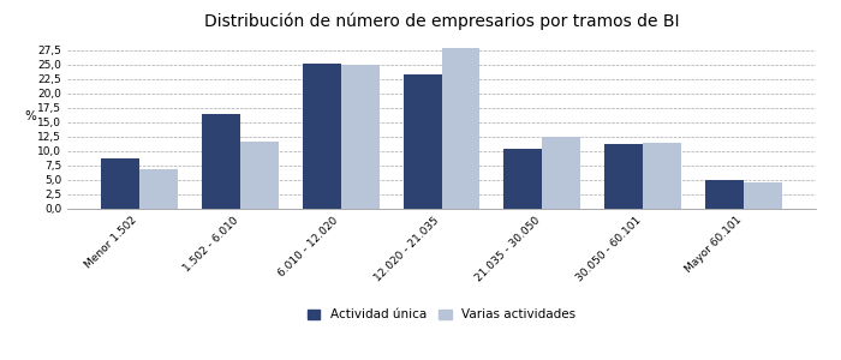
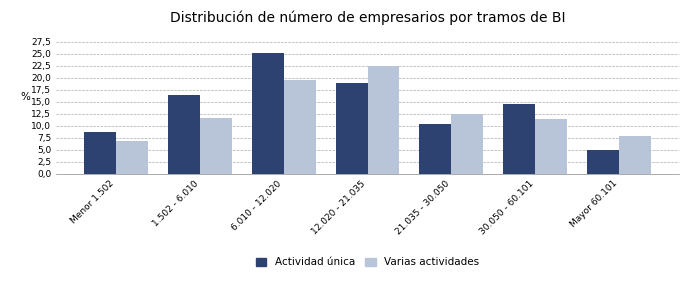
Varias actividades/6.010 - 12.020: 25,1 -> 19,5
Actividad única/12.020 - 21.035: 23,3 -> 19,0
Varias actividades/12.020 - 21.035: 27,9 -> 22,5
Actividad única/30.050 - 60.101: 11,2 -> 14,5
Varias actividades/Mayor 60.101: 4,5 -> 8,0
